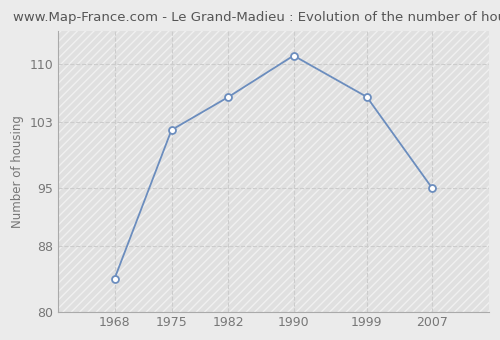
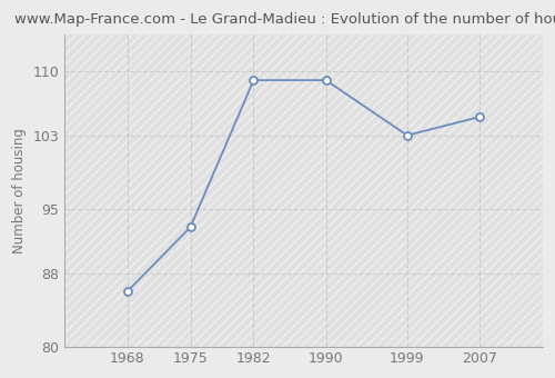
1968: 84 -> 86
1975: 102 -> 93
1982: 106 -> 109
1990: 111 -> 109
1999: 106 -> 103
2007: 95 -> 105
